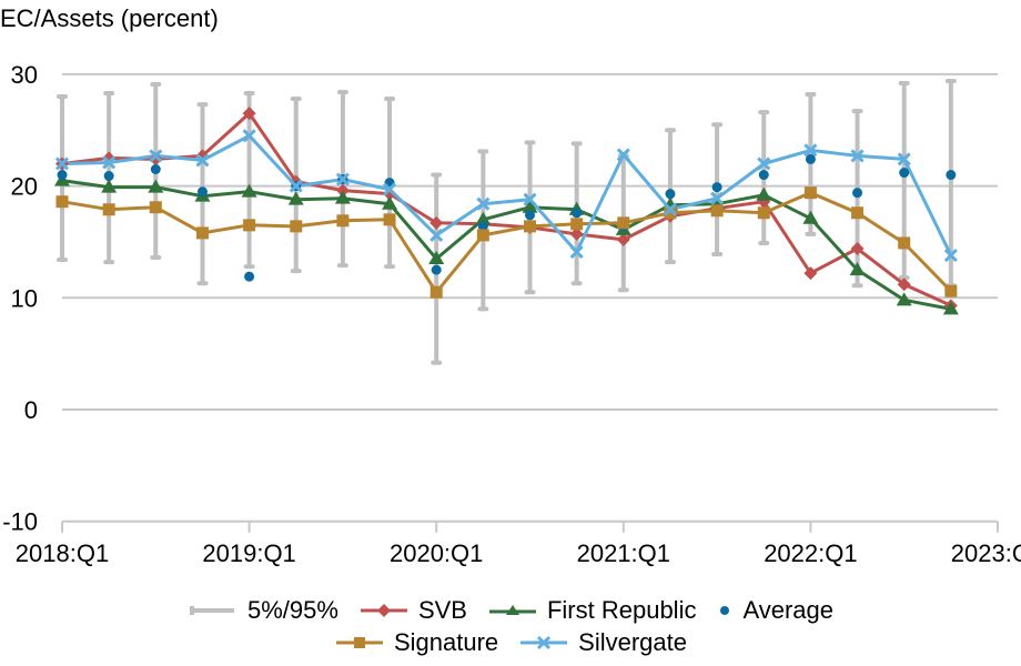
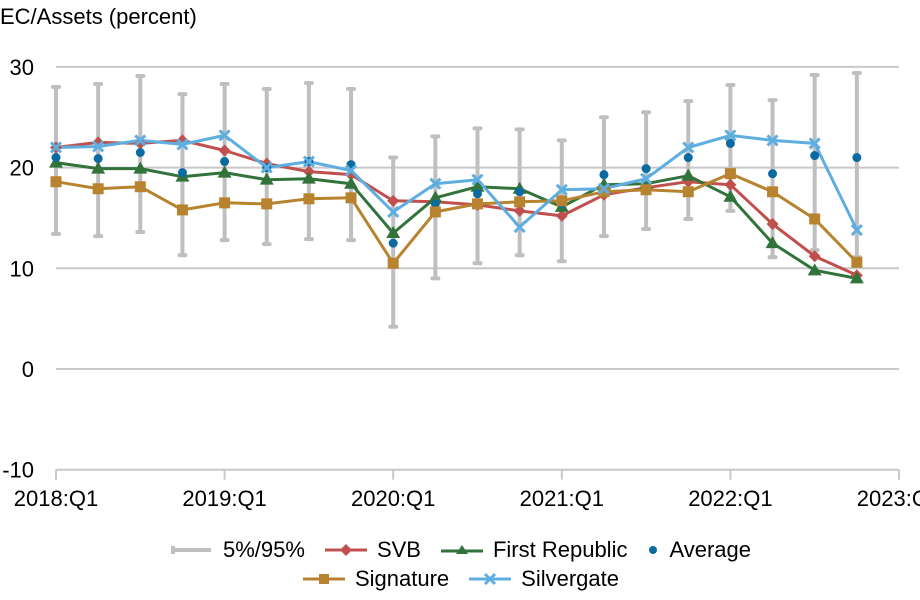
SVB/2019:Q1: 26.5 -> 21.7
Average/2019:Q1: 11.9 -> 20.6
Silvergate/2019:Q1: 24.5 -> 23.2
Silvergate/2021:Q1: 22.8 -> 17.8
SVB/2022:Q1: 12.2 -> 18.3
